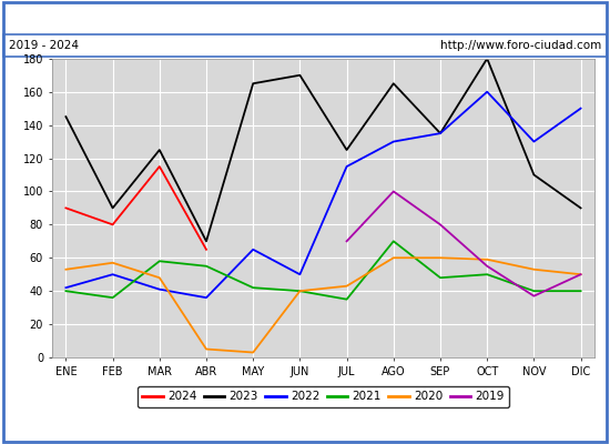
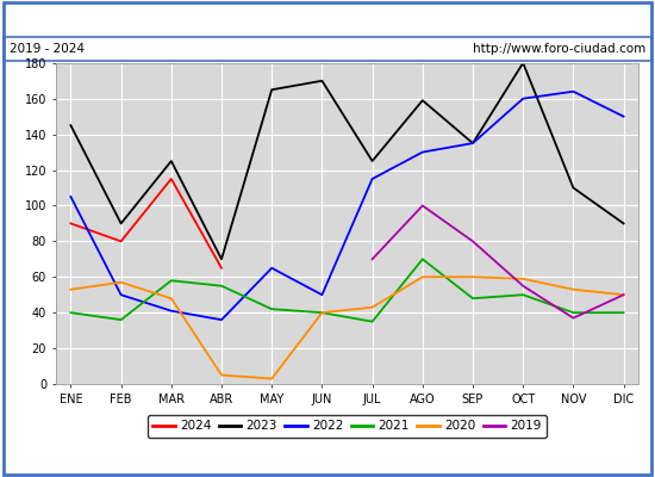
2022/ENE: 42 -> 105
2023/AGO: 165 -> 159
2022/NOV: 130 -> 164
